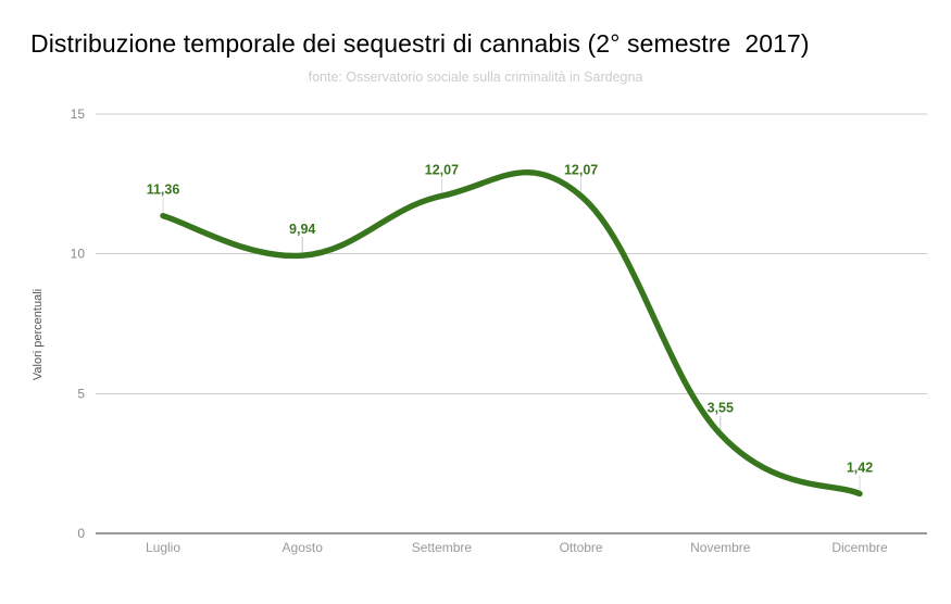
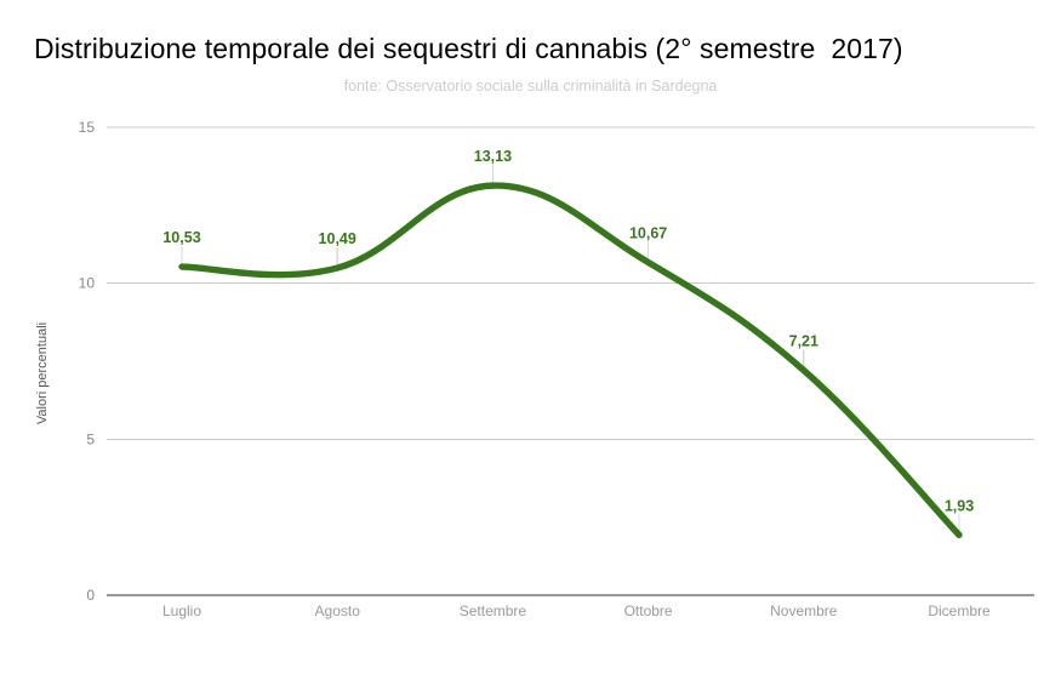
Luglio: 11,36 -> 10,53
Agosto: 9,94 -> 10,49
Settembre: 12,07 -> 13,13
Ottobre: 12,07 -> 10,67
Novembre: 3,55 -> 7,21
Dicembre: 1,42 -> 1,93
